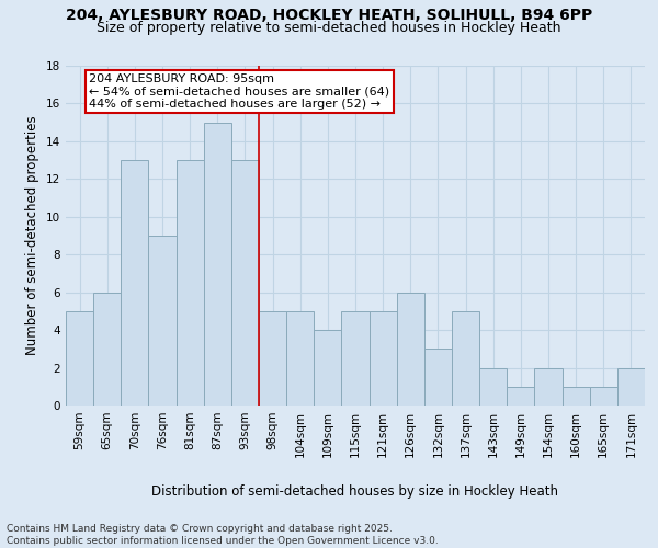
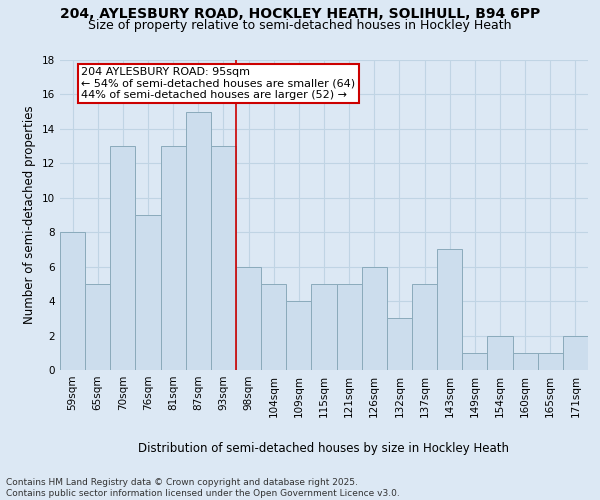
59sqm: 5 -> 8
65sqm: 6 -> 5
98sqm: 5 -> 6
143sqm: 2 -> 7
